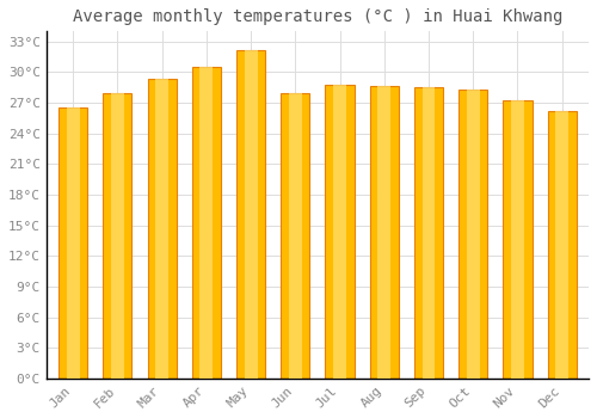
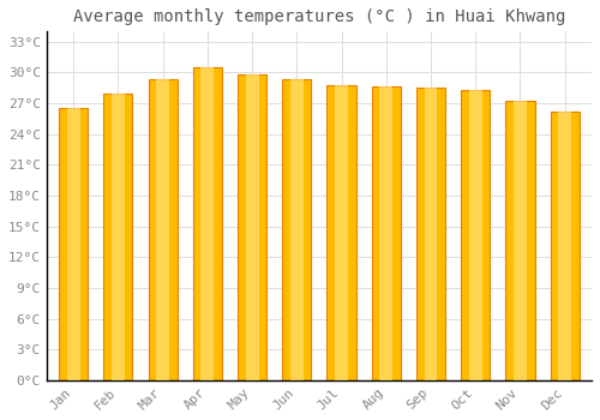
May: 32.2°C -> 29.8°C
Jun: 28.0°C -> 29.3°C
